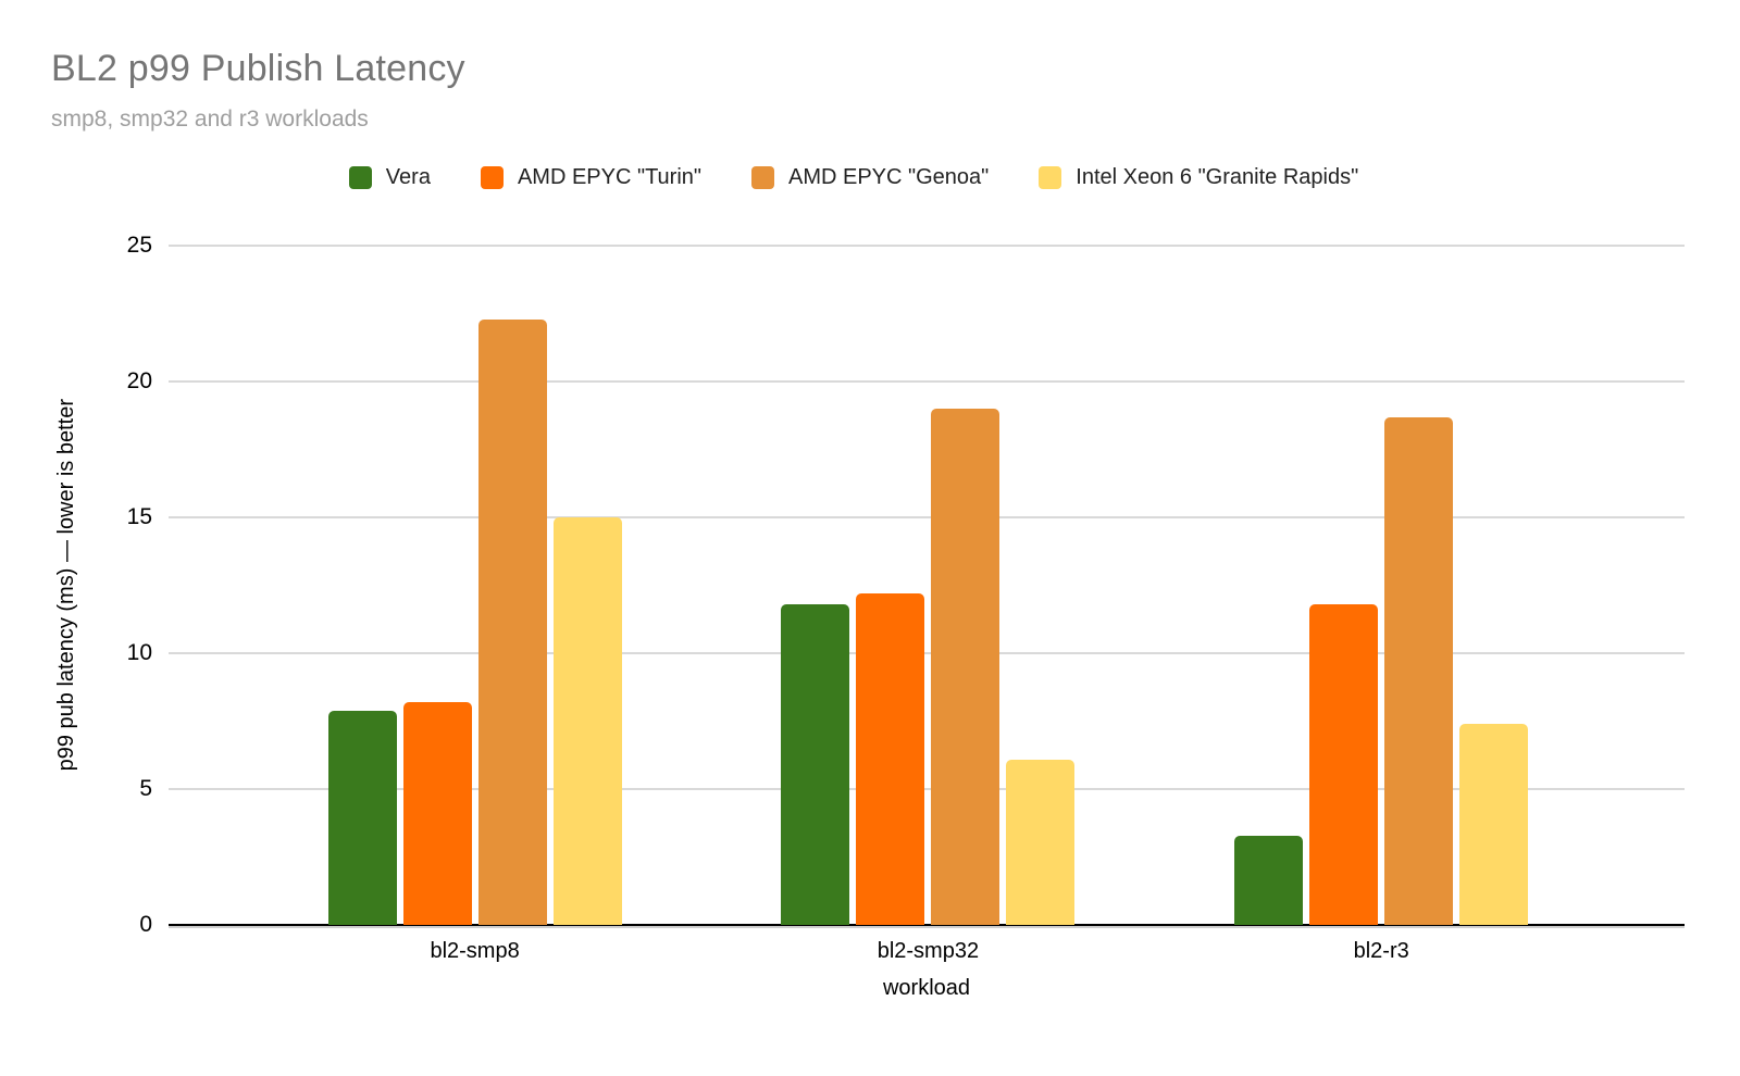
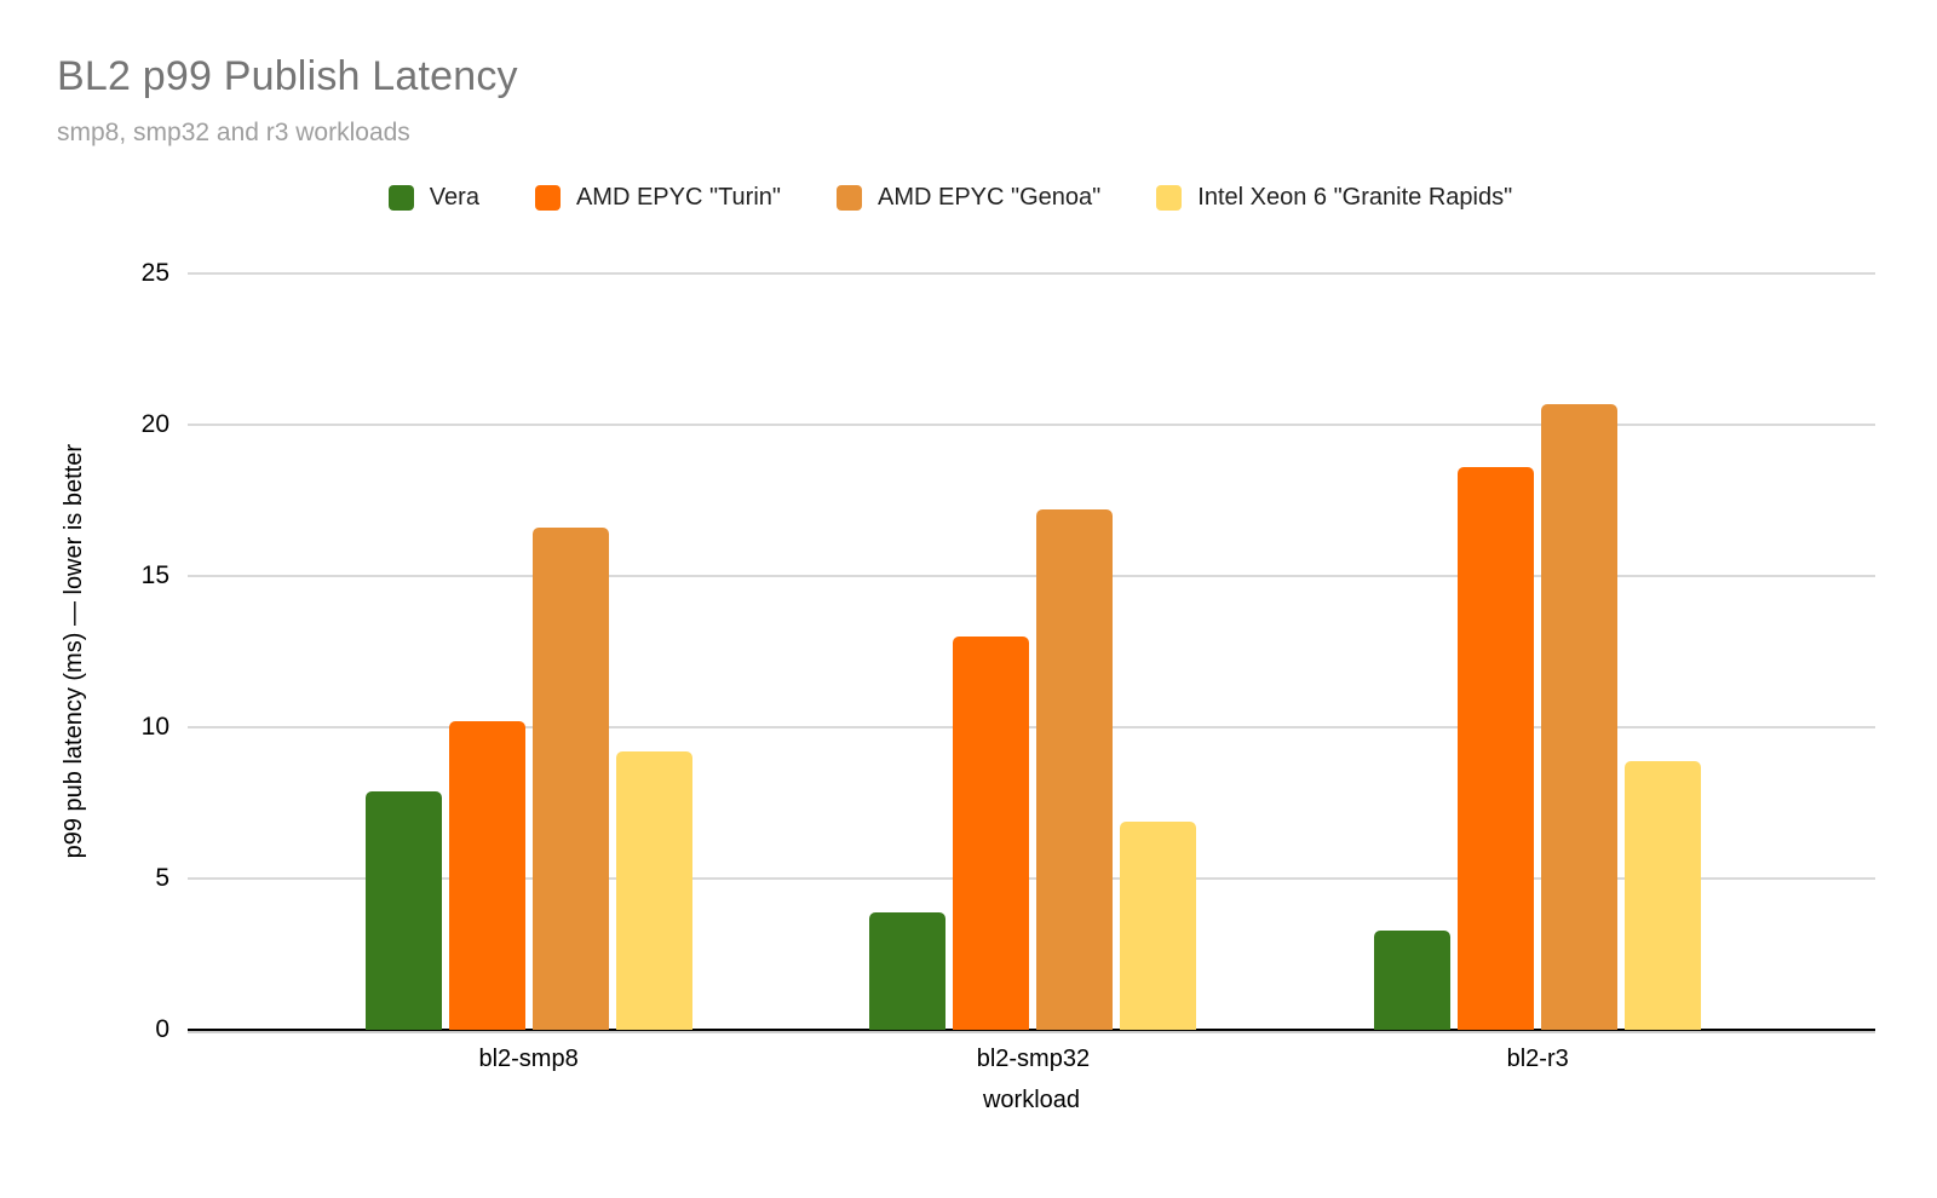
AMD EPYC "Turin"/bl2-smp8: 8.2 -> 10.2
AMD EPYC "Genoa"/bl2-smp8: 22.3 -> 16.6
Intel Xeon 6 "Granite Rapids"/bl2-smp8: 15.0 -> 9.2
Vera/bl2-smp32: 11.8 -> 3.9
AMD EPYC "Turin"/bl2-smp32: 12.2 -> 13.0
AMD EPYC "Genoa"/bl2-smp32: 19.0 -> 17.2
Intel Xeon 6 "Granite Rapids"/bl2-smp32: 6.1 -> 6.9
AMD EPYC "Turin"/bl2-r3: 11.8 -> 18.6
AMD EPYC "Genoa"/bl2-r3: 18.7 -> 20.7
Intel Xeon 6 "Granite Rapids"/bl2-r3: 7.4 -> 8.9
